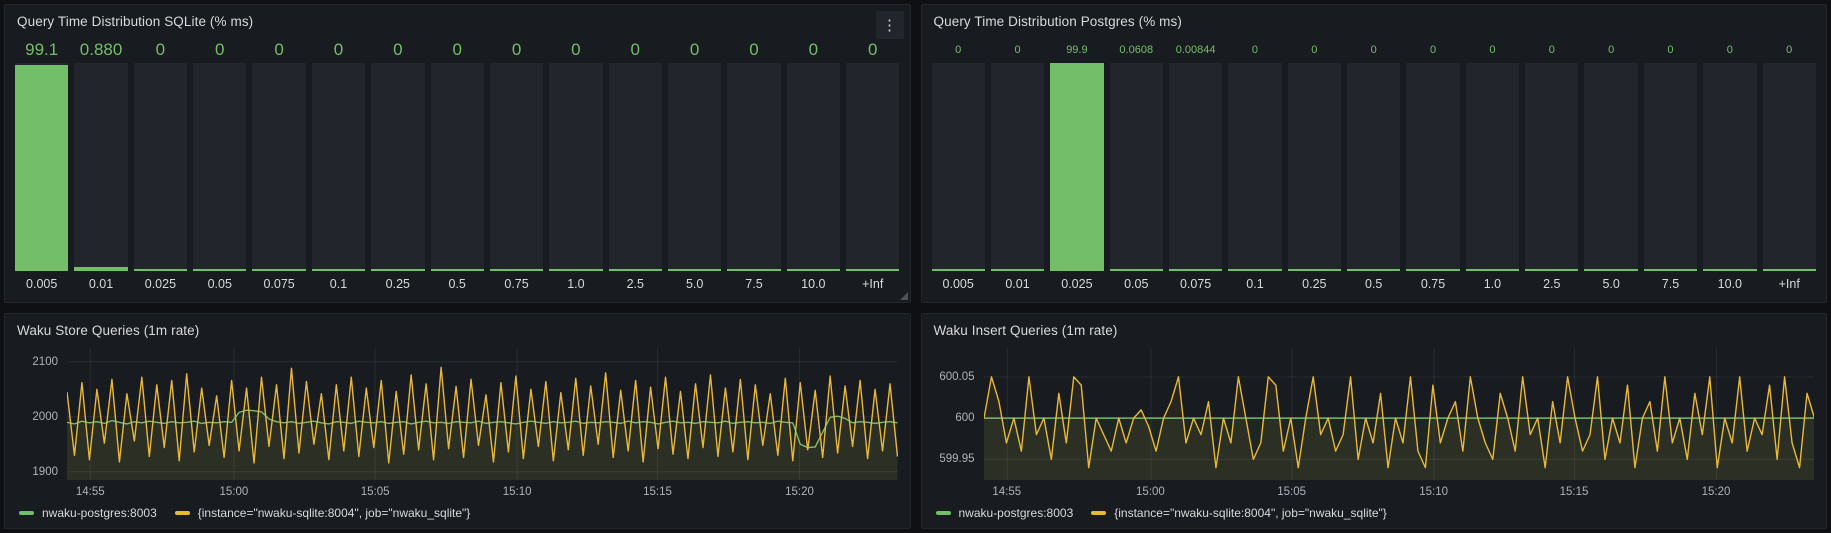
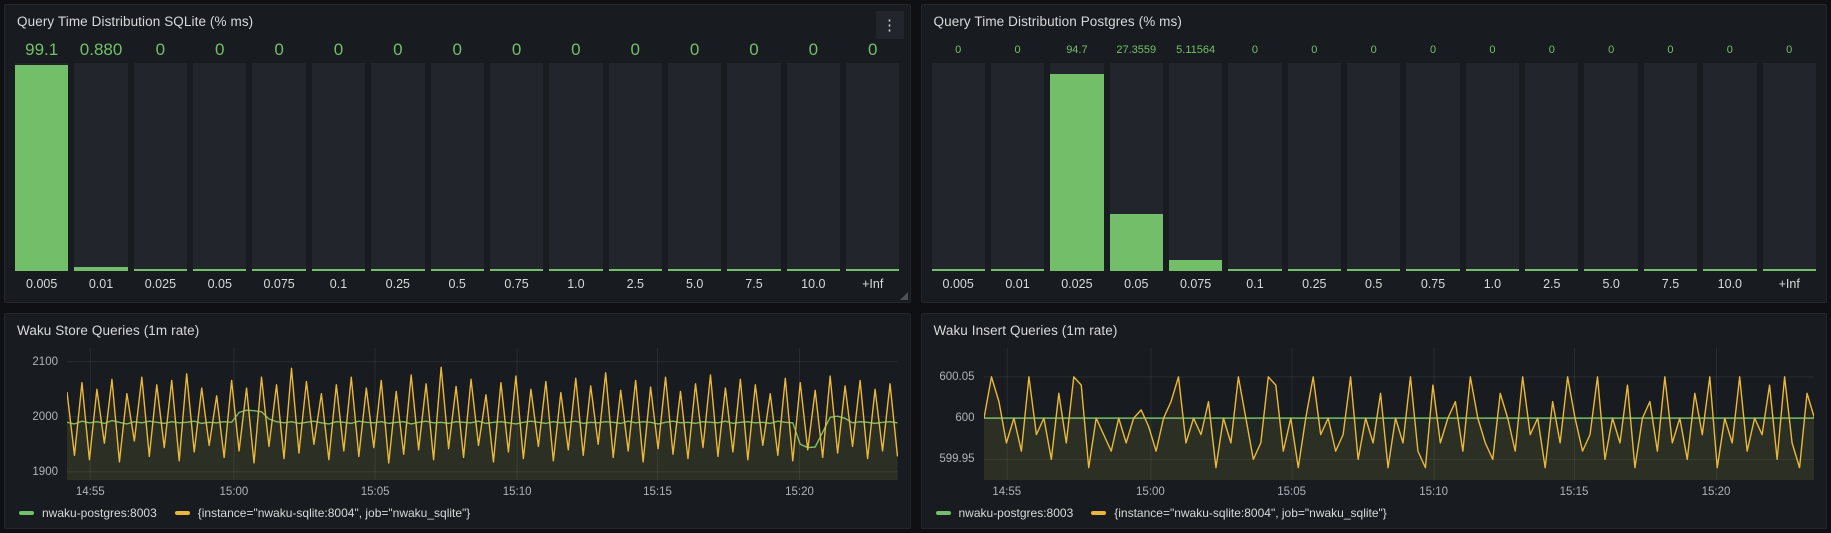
Query Time Distribution Postgres (% ms)/0.025: 99.9 -> 94.7
Query Time Distribution Postgres (% ms)/0.05: 0.0608 -> 27.3559
Query Time Distribution Postgres (% ms)/0.075: 0.00844 -> 5.11564
